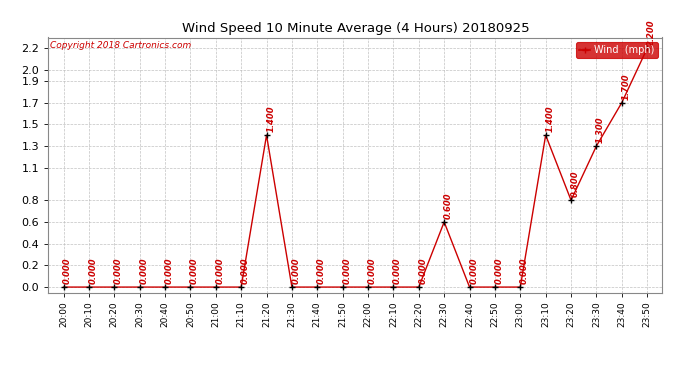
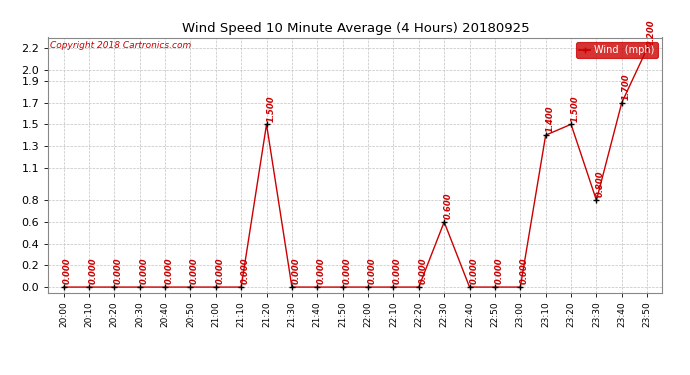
21:20: 1.400 -> 1.500
23:20: 0.800 -> 1.500
23:30: 1.300 -> 0.800
